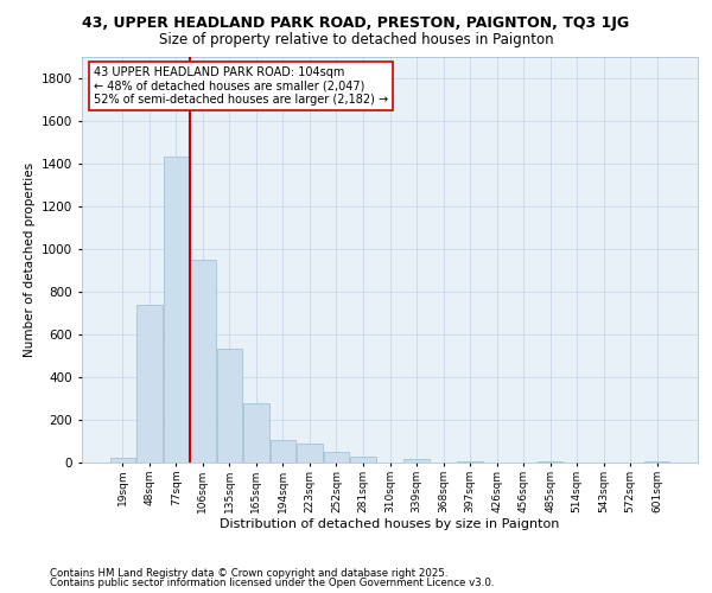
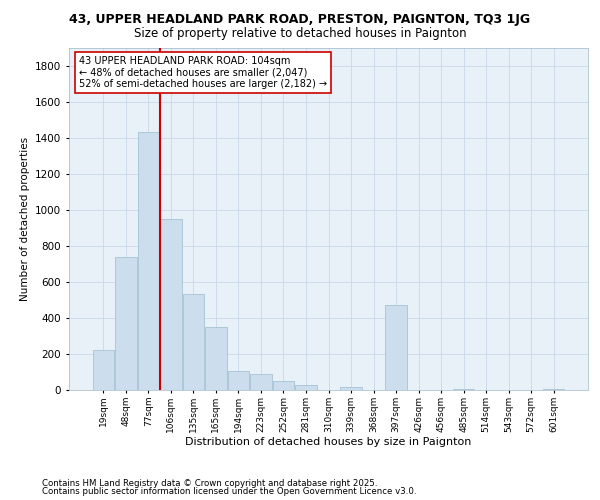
19sqm: 20 -> 220
165sqm: 280 -> 350
397sqm: 0 -> 470
